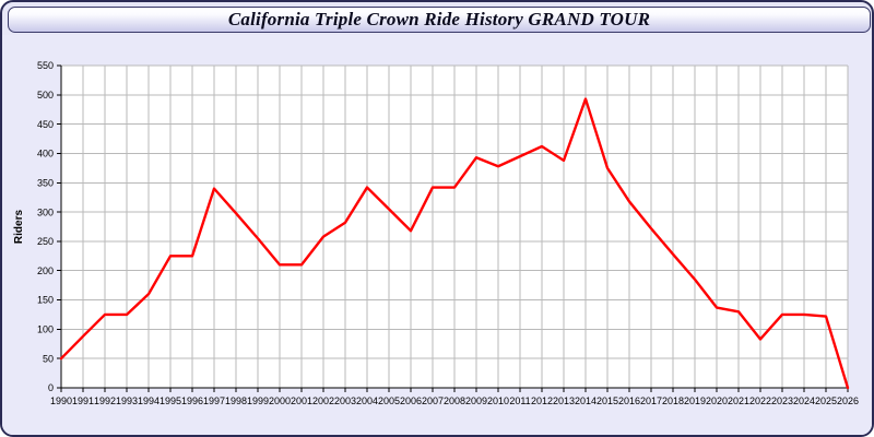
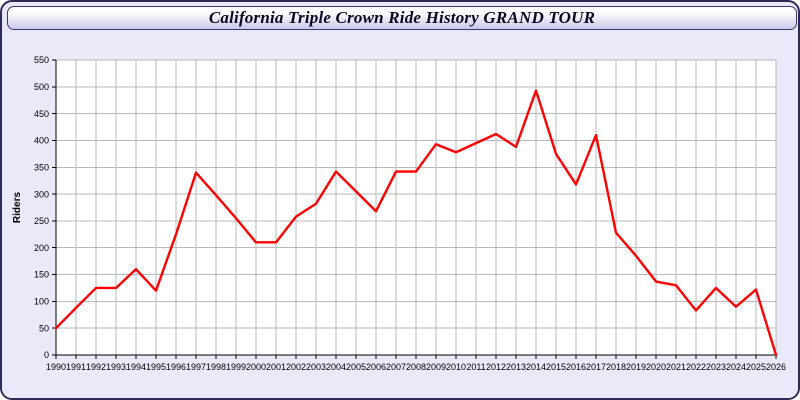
1995: 220 -> 120
2017: 270 -> 410
2024: 120 -> 90
